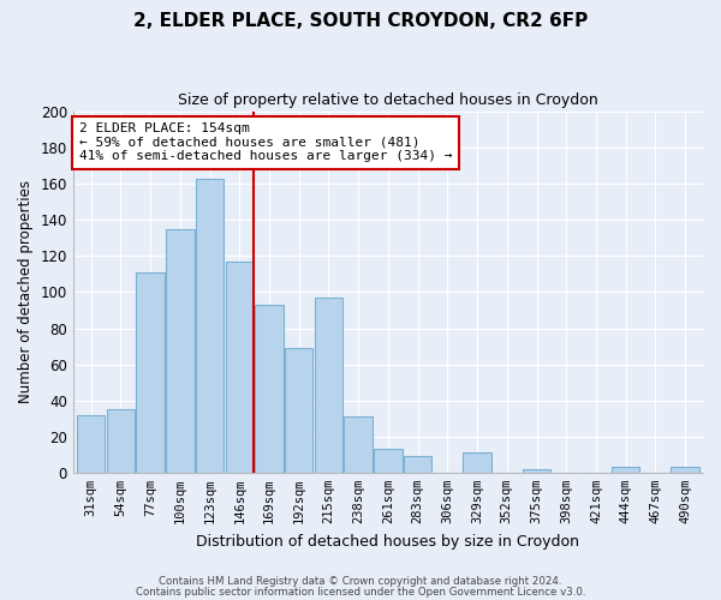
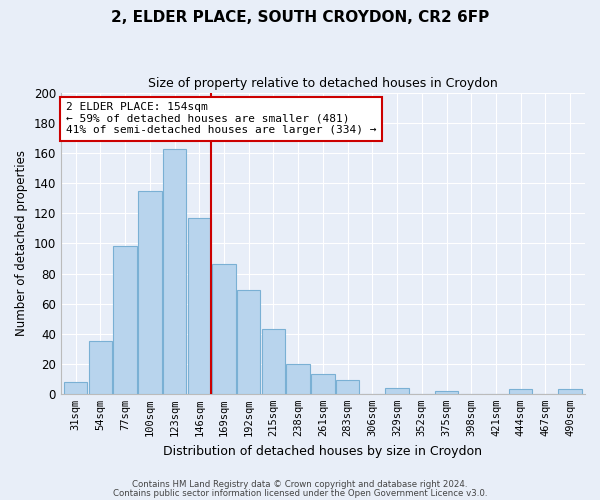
31sqm: 32 -> 8
77sqm: 111 -> 98
169sqm: 93 -> 86
215sqm: 97 -> 43
238sqm: 31 -> 20
329sqm: 11 -> 4
